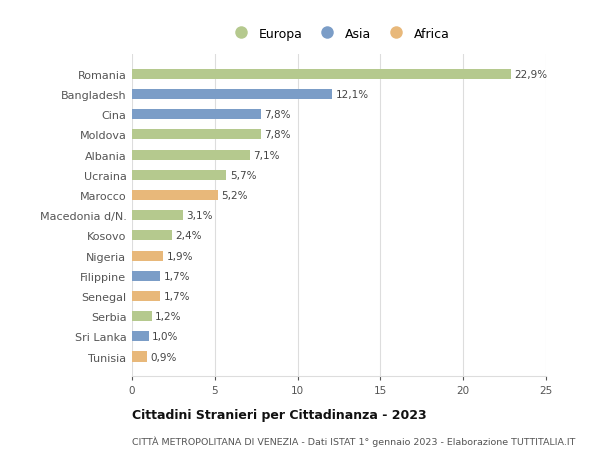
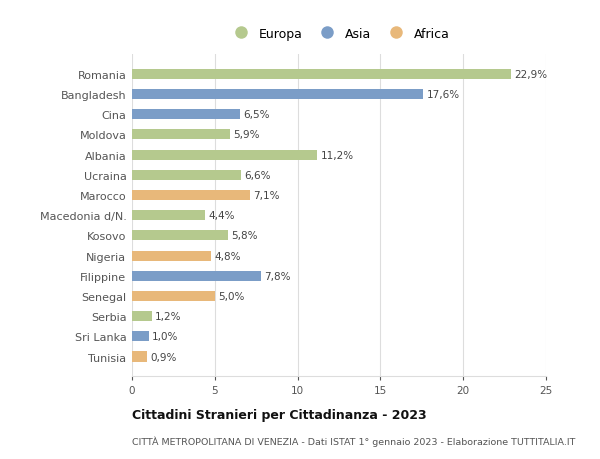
Bangladesh: 12,1% -> 17,6%
Cina: 7,8% -> 6,5%
Moldova: 7,8% -> 5,9%
Albania: 7,1% -> 11,2%
Ucraina: 5,7% -> 6,6%
Marocco: 5,2% -> 7,1%
Macedonia d/N.: 3,1% -> 4,4%
Kosovo: 2,4% -> 5,8%
Nigeria: 1,9% -> 4,8%
Filippine: 1,7% -> 7,8%
Senegal: 1,7% -> 5,0%
